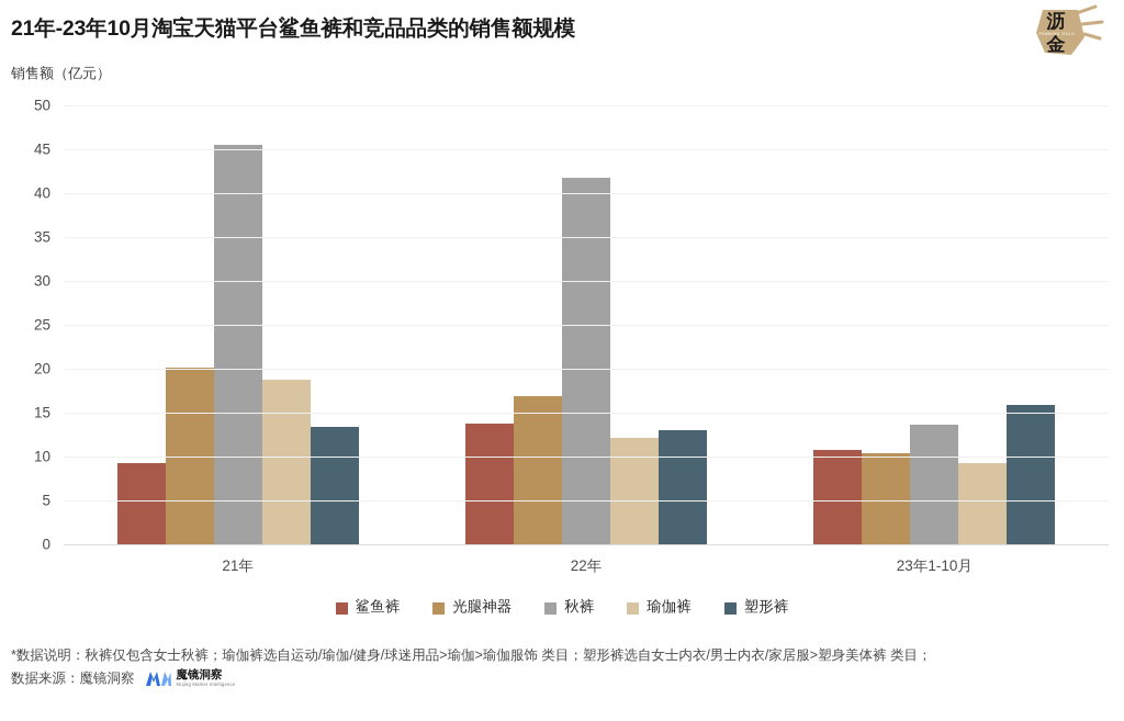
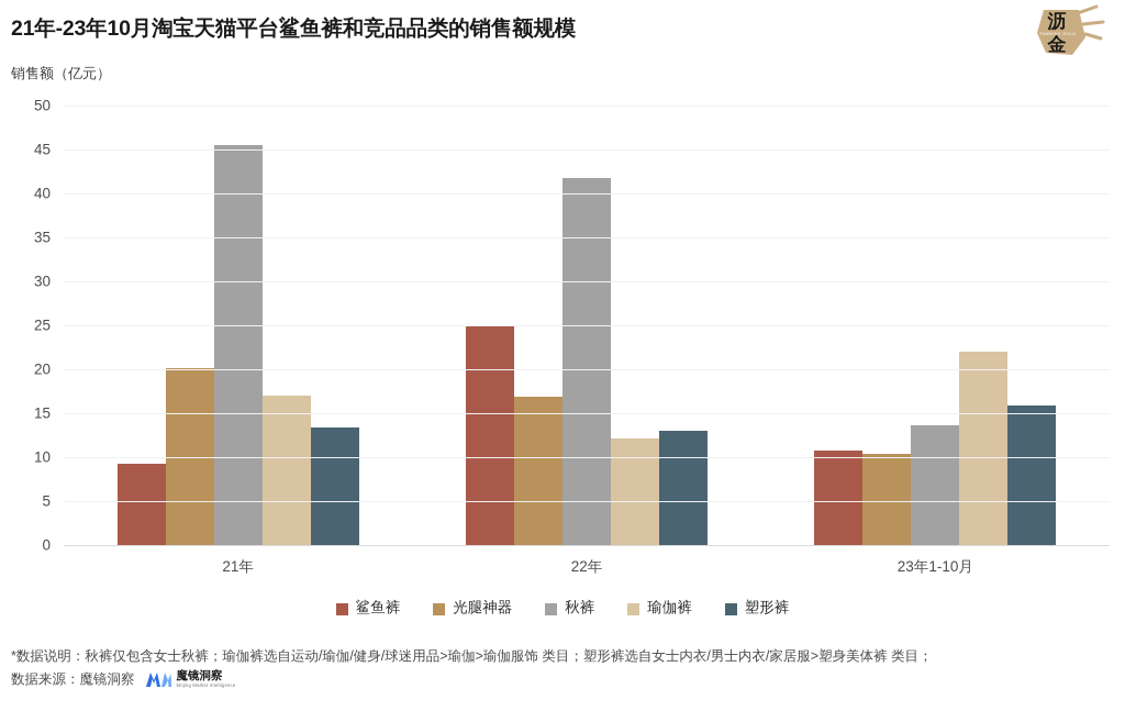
瑜伽裤/21年: 19 -> 17
鲨鱼裤/22年: 14 -> 25
瑜伽裤/23年1-10月: 9 -> 22
